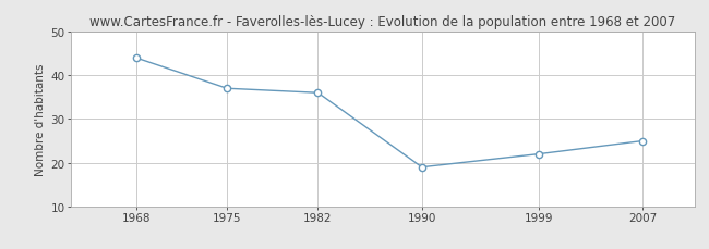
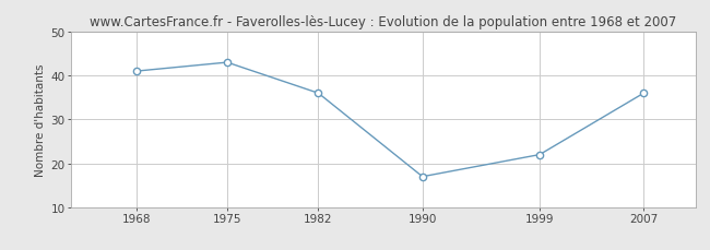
1968: 44 -> 41
1975: 37 -> 43
1990: 19 -> 17
2007: 25 -> 36
